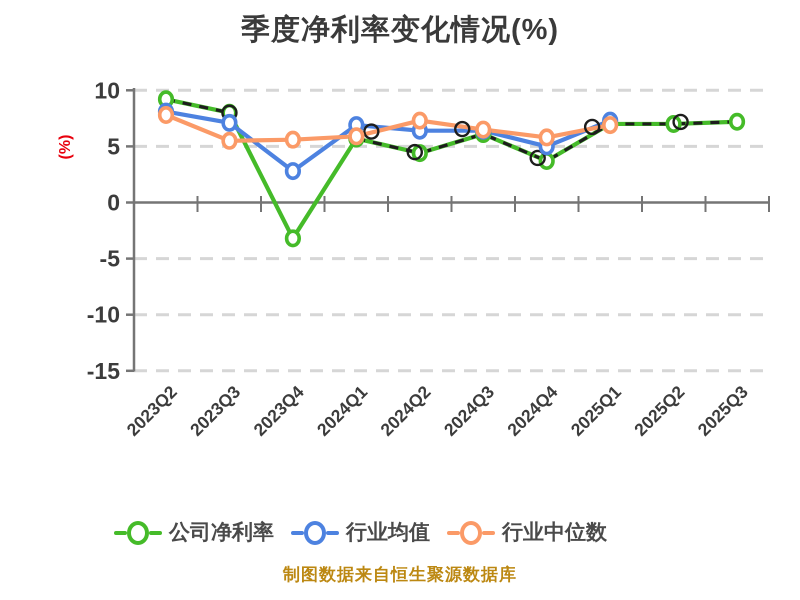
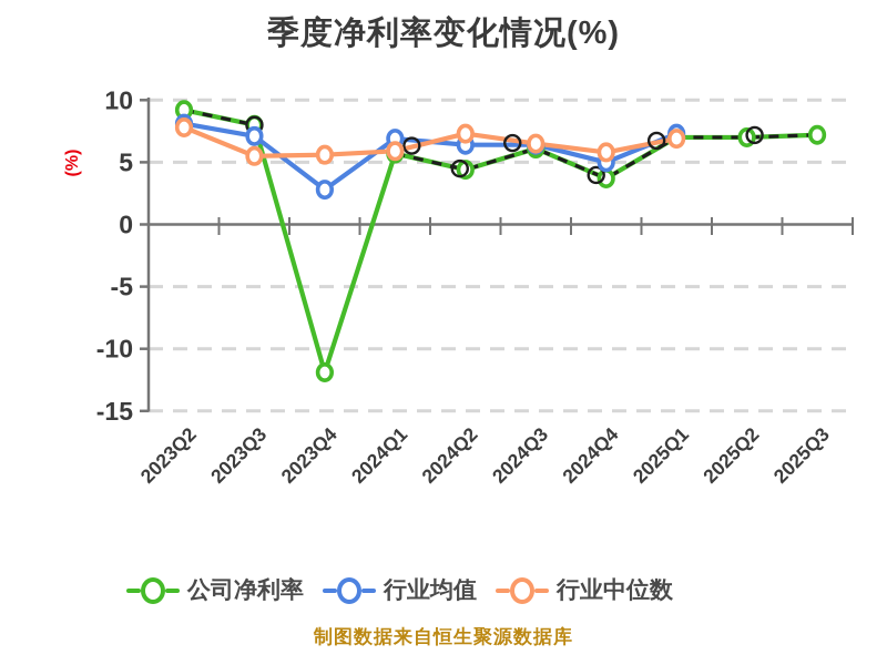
公司净利率/2023Q4: -3.2 -> -11.9
